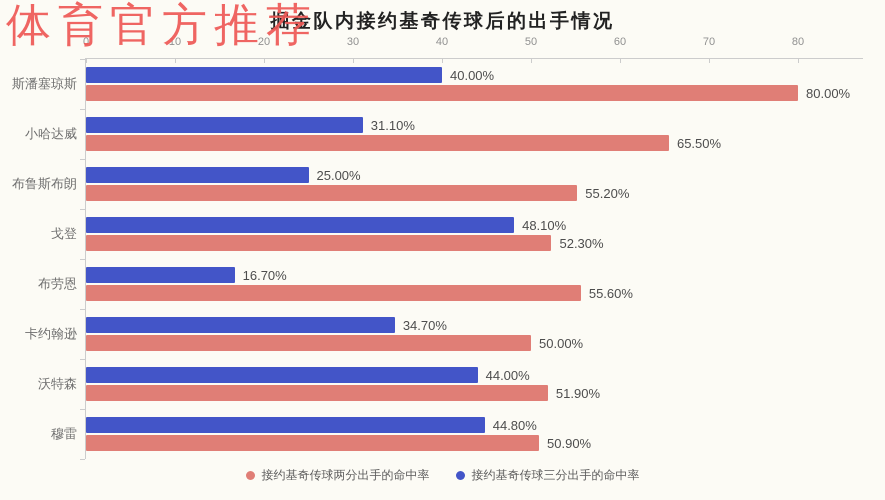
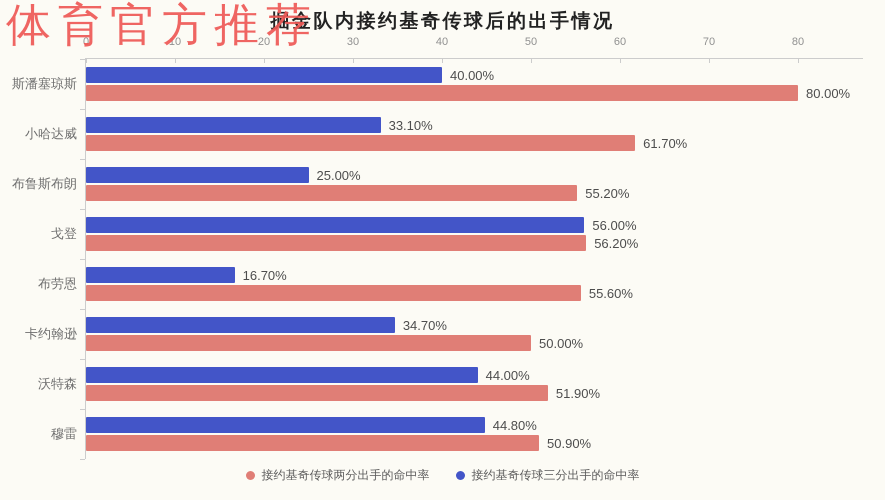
接约基奇传球三分出手的命中率/小哈达威: 31.10% -> 33.10%
接约基奇传球两分出手的命中率/小哈达威: 65.50% -> 61.70%
接约基奇传球三分出手的命中率/戈登: 48.10% -> 56.00%
接约基奇传球两分出手的命中率/戈登: 52.30% -> 56.20%
